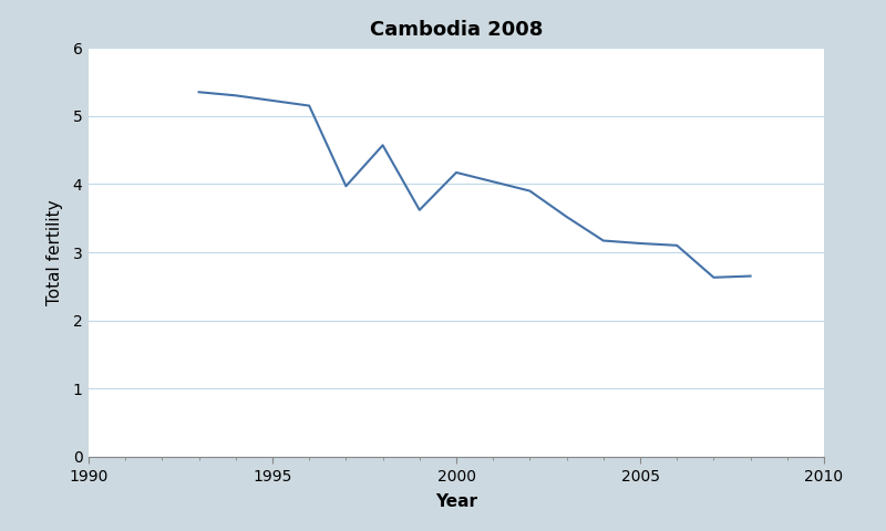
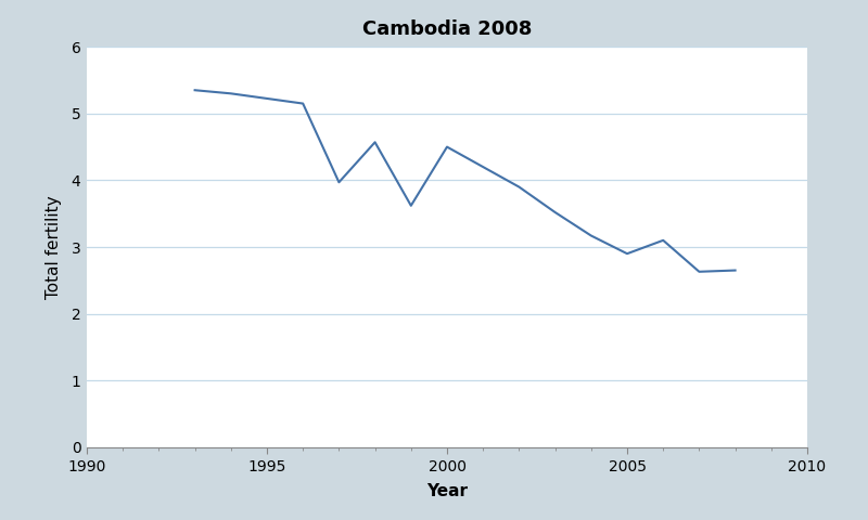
2000: 4.17 -> 4.50
2005: 3.13 -> 2.90
